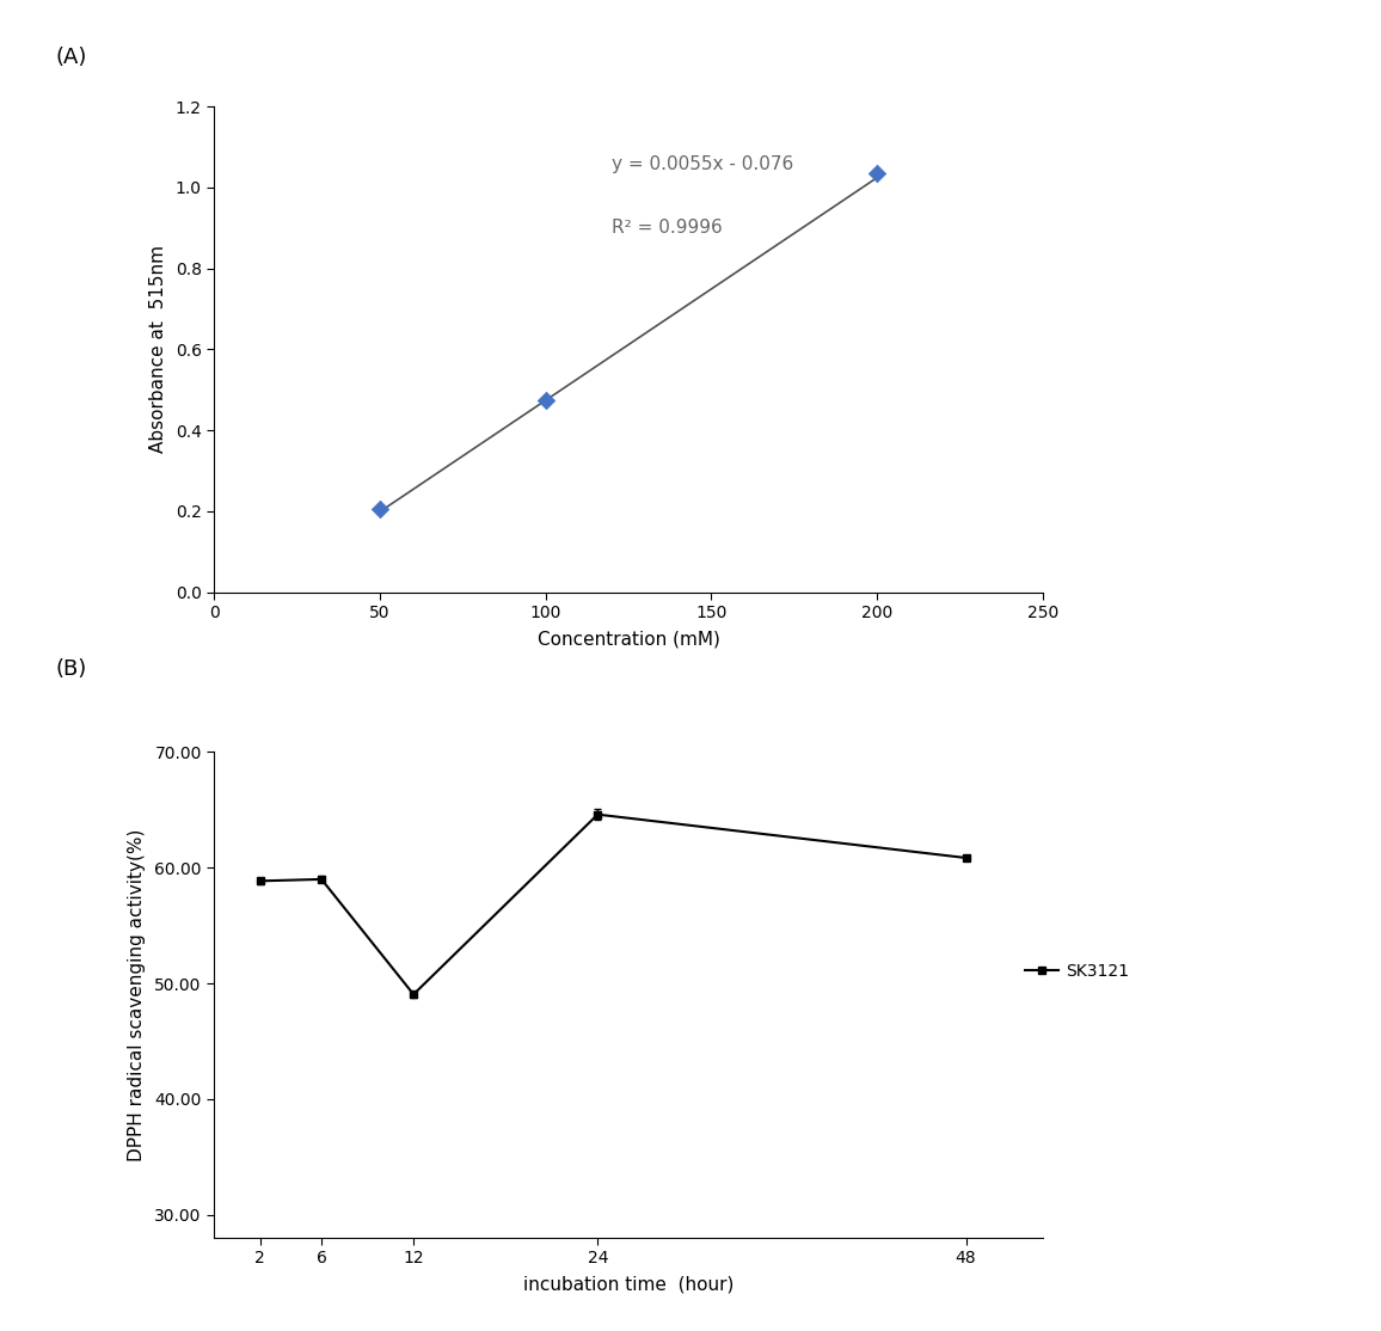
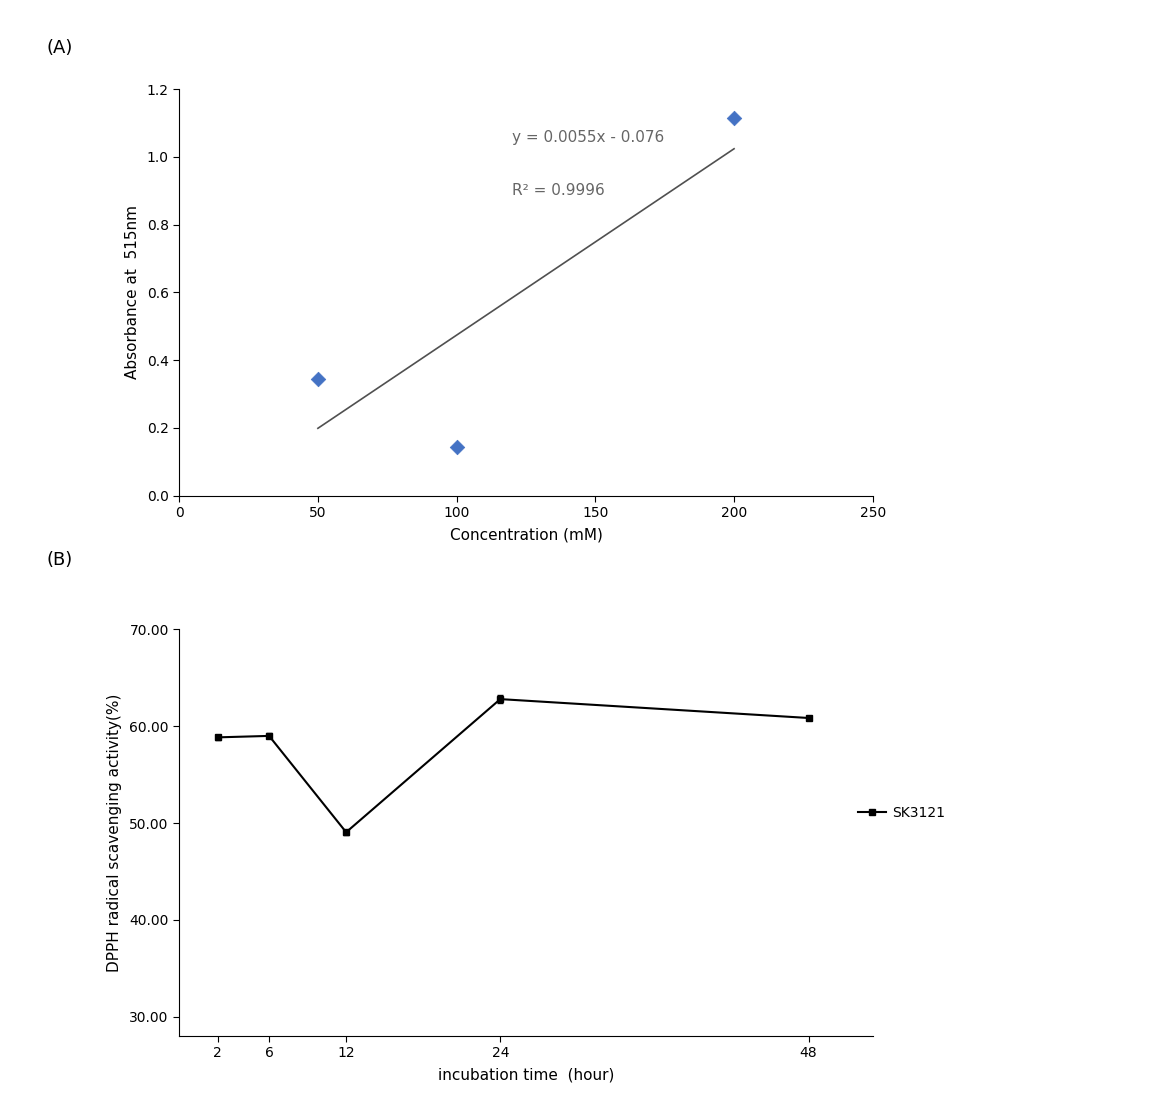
50: 0.206 -> 0.345
100: 0.474 -> 0.145
200: 1.034 -> 1.115
24: 64.6 -> 62.8
